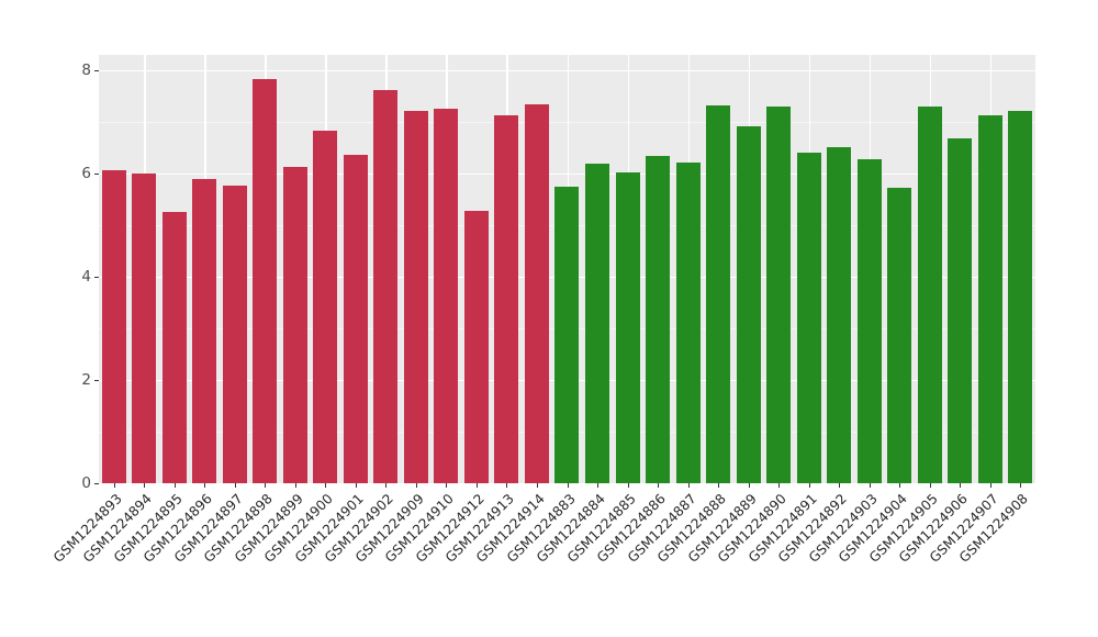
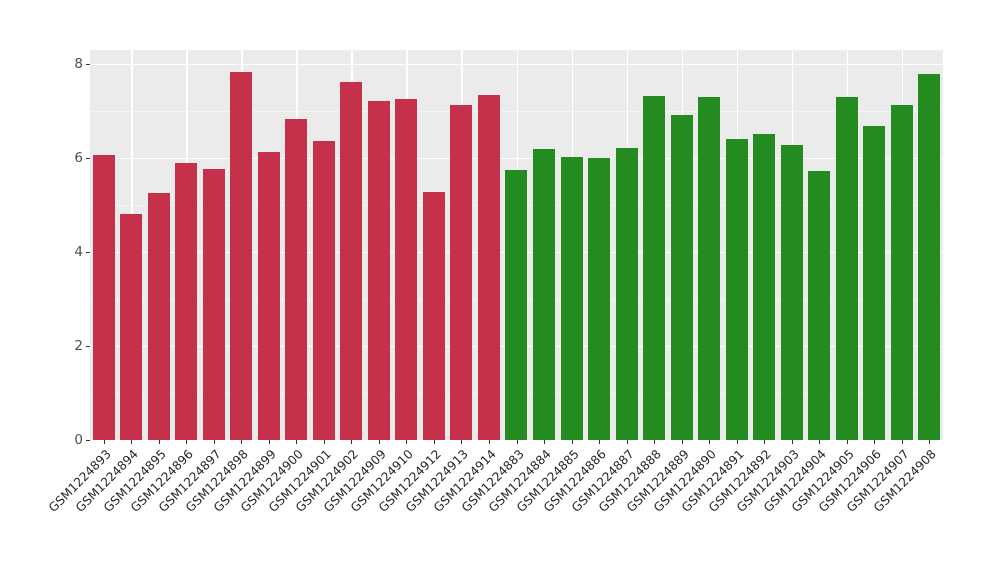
GSM1224894: 6.0 -> 4.8
GSM1224886: 6.3 -> 6.0
GSM1224908: 7.2 -> 7.8
